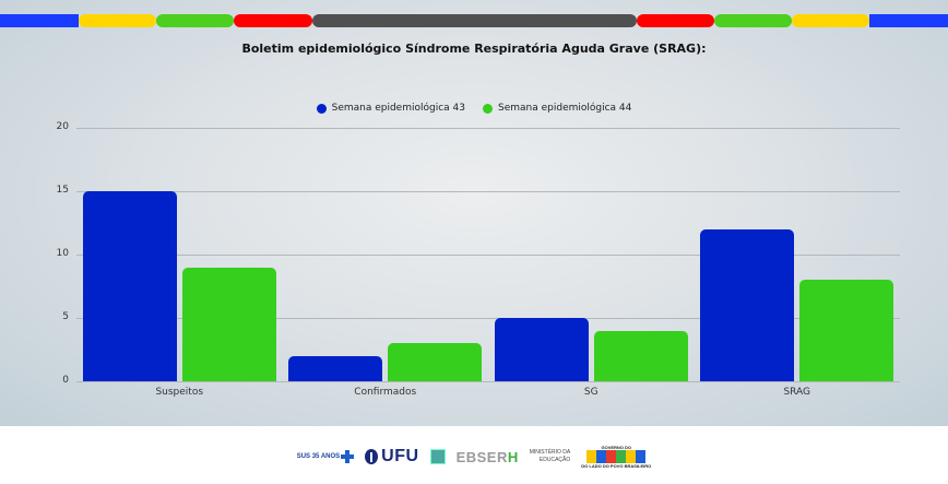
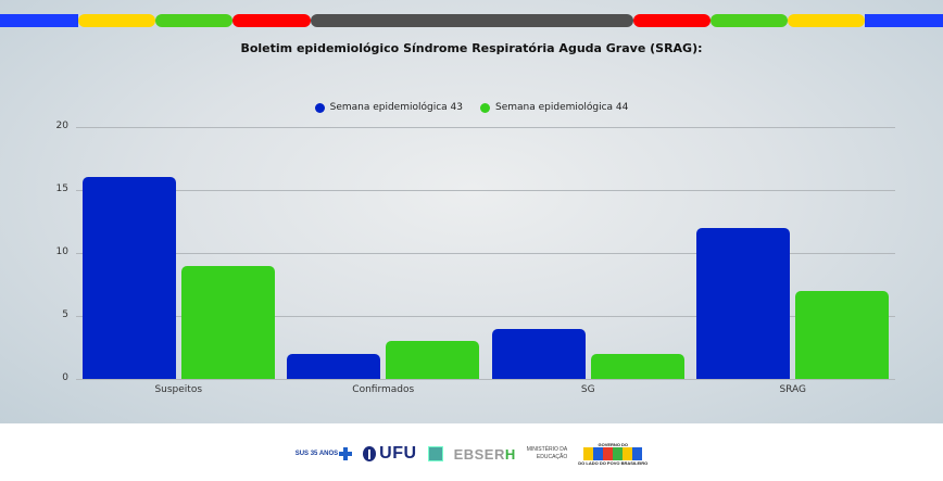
Semana epidemiológica 43/Suspeitos: 15 -> 16
Semana epidemiológica 43/SG: 5 -> 4
Semana epidemiológica 44/SG: 4 -> 2
Semana epidemiológica 44/SRAG: 8 -> 7
